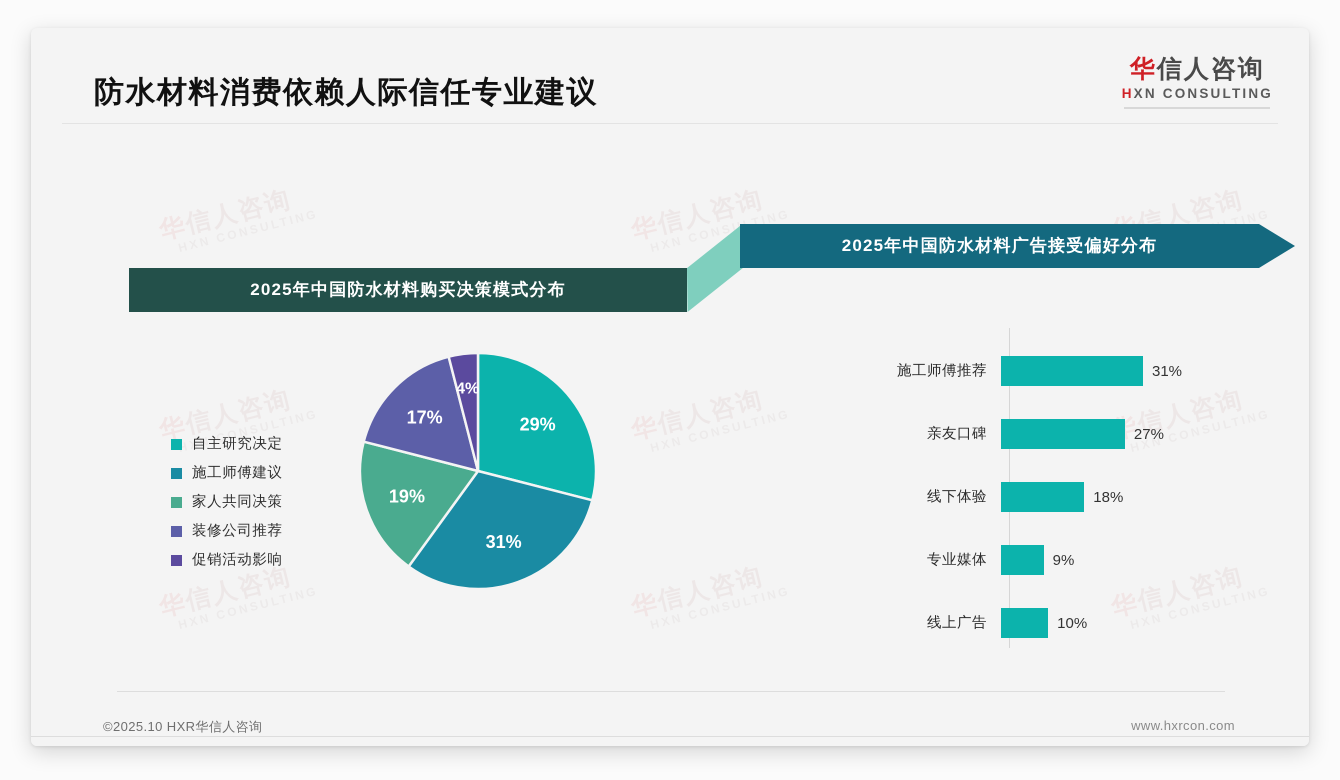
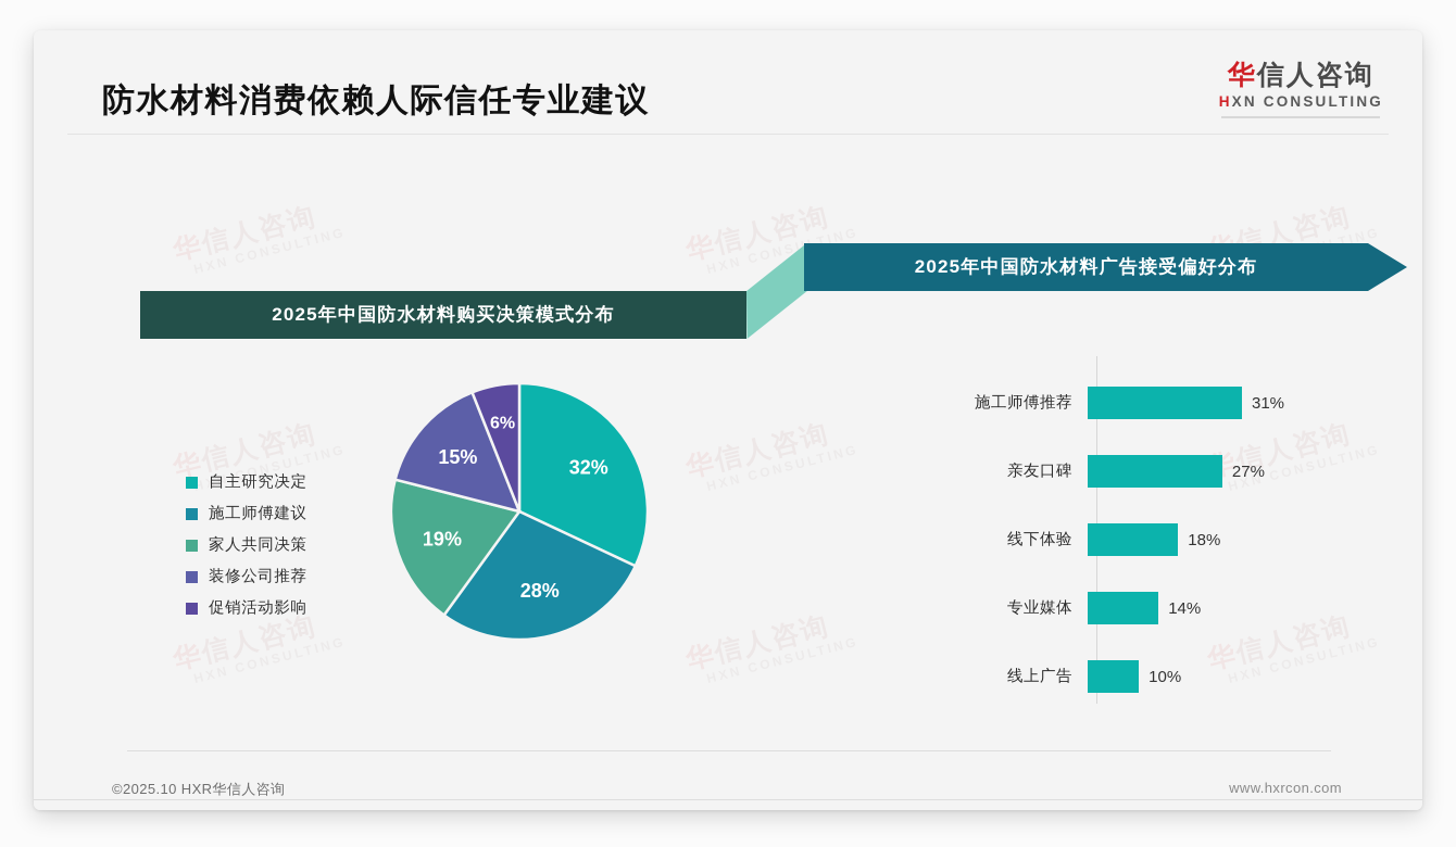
2025年中国防水材料购买决策模式分布/自主研究决定: 29% -> 32%
2025年中国防水材料购买决策模式分布/施工师傅建议: 31% -> 28%
2025年中国防水材料购买决策模式分布/装修公司推荐: 17% -> 15%
2025年中国防水材料购买决策模式分布/促销活动影响: 4% -> 6%
2025年中国防水材料广告接受偏好分布/专业媒体: 9% -> 14%
